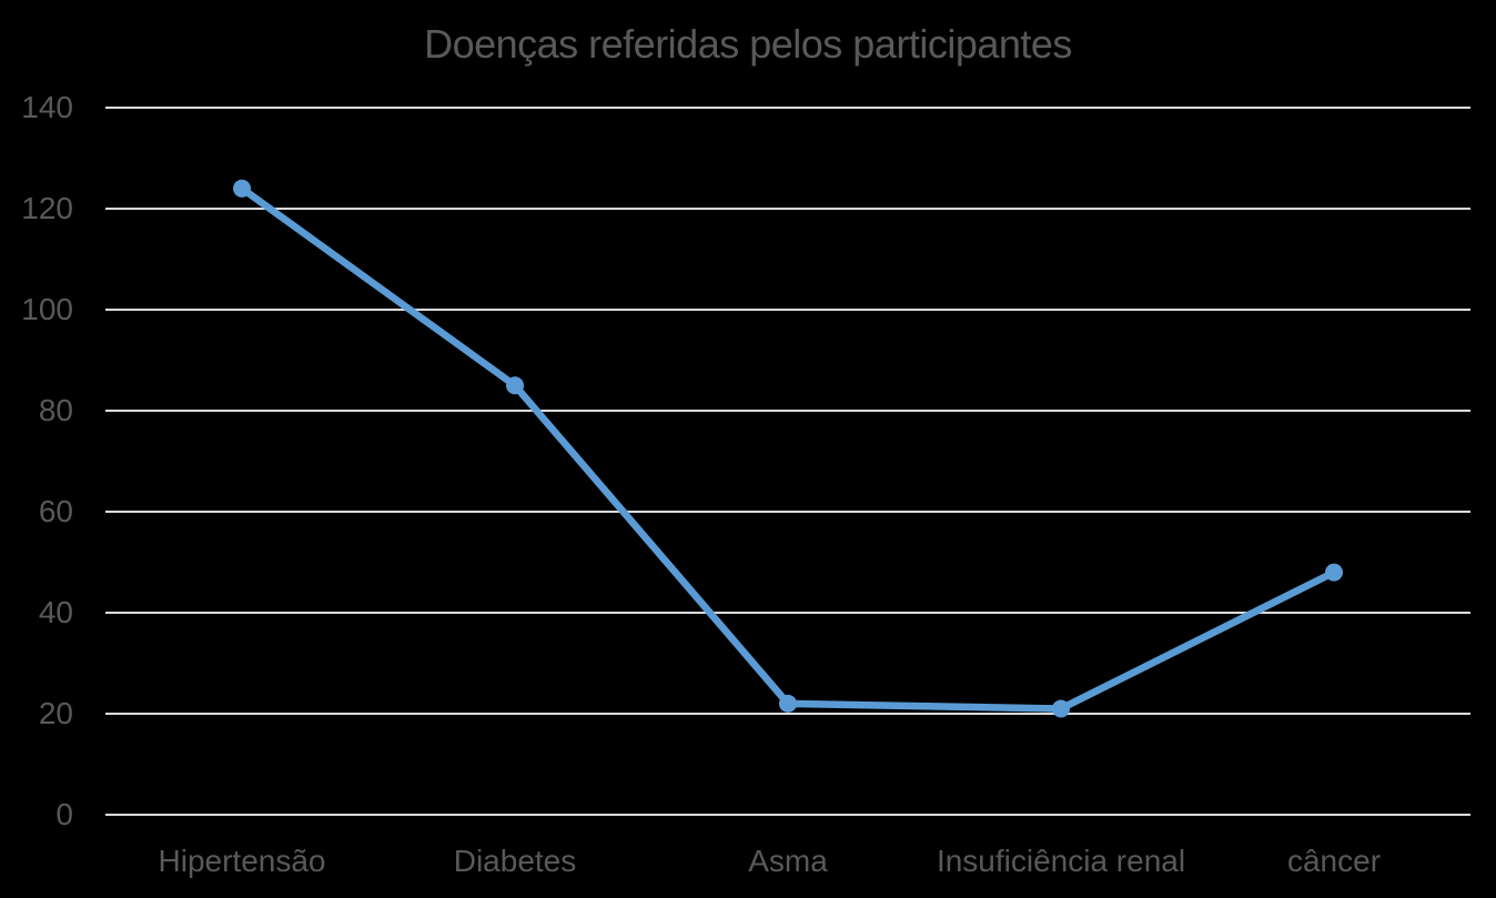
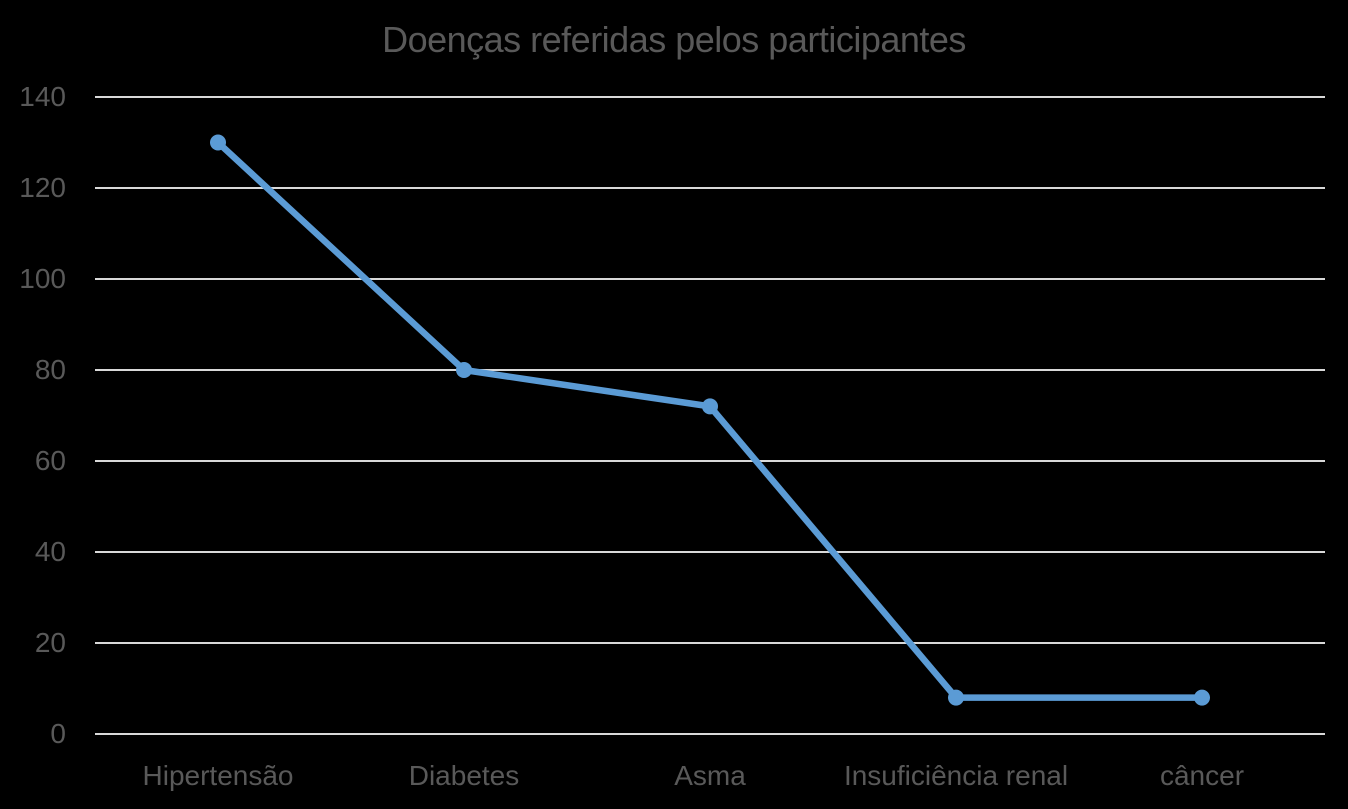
Hipertensão: 124 -> 130
Diabetes: 85 -> 80
Asma: 22 -> 72
Insuficiência renal: 21 -> 8
câncer: 48 -> 8
